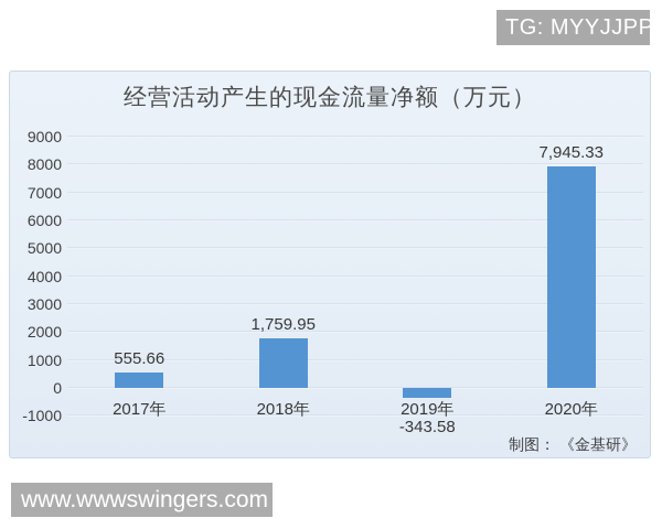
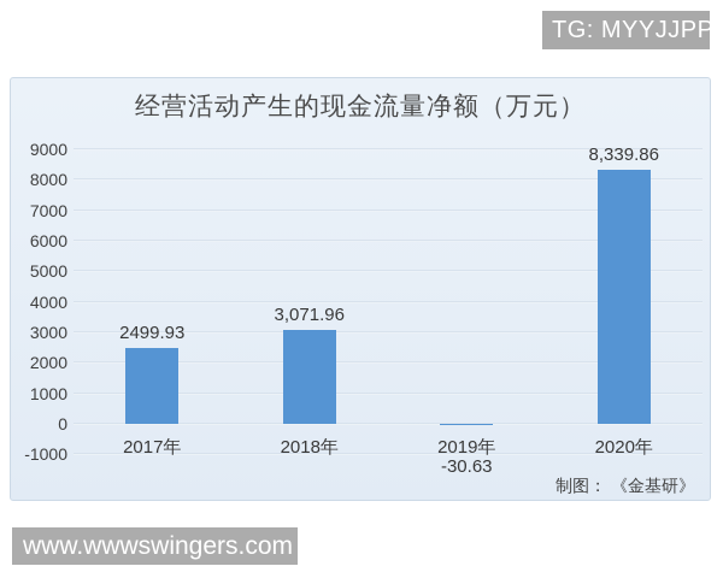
2017年: 555.66 -> 2499.93
2018年: 1,759.95 -> 3,071.96
2019年: -343.58 -> -30.63
2020年: 7,945.33 -> 8,339.86
